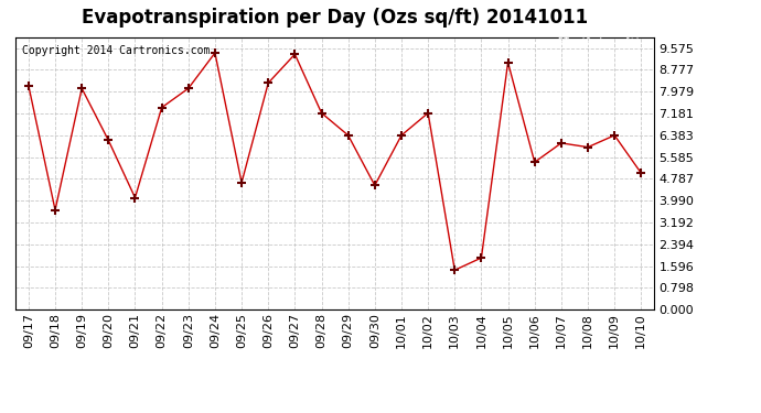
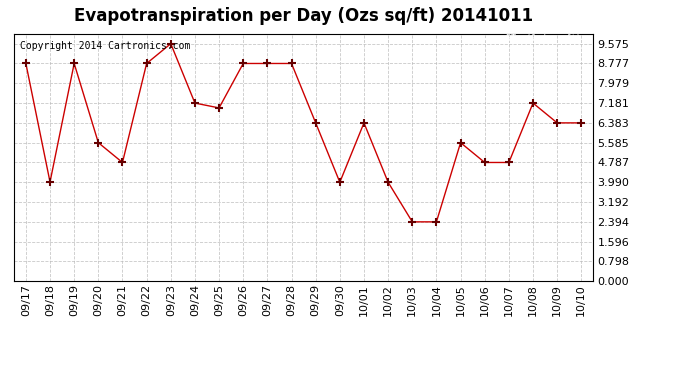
09/17: 8.20 -> 8.78
09/18: 3.65 -> 4.00
09/19: 8.10 -> 8.78
09/20: 6.20 -> 5.58
09/21: 4.10 -> 4.79
09/22: 7.40 -> 8.78
09/23: 8.10 -> 9.57
09/24: 9.40 -> 7.18
09/25: 4.65 -> 6.99
09/26: 8.30 -> 8.78
09/27: 9.35 -> 8.78
09/28: 7.20 -> 8.78
09/30: 4.55 -> 3.99
10/02: 7.20 -> 3.99
10/03: 1.45 -> 2.39
10/04: 1.90 -> 2.39
10/05: 9.05 -> 5.58
10/06: 5.40 -> 4.79
10/07: 6.10 -> 4.79
10/08: 5.95 -> 7.18
10/10: 5.00 -> 6.38
